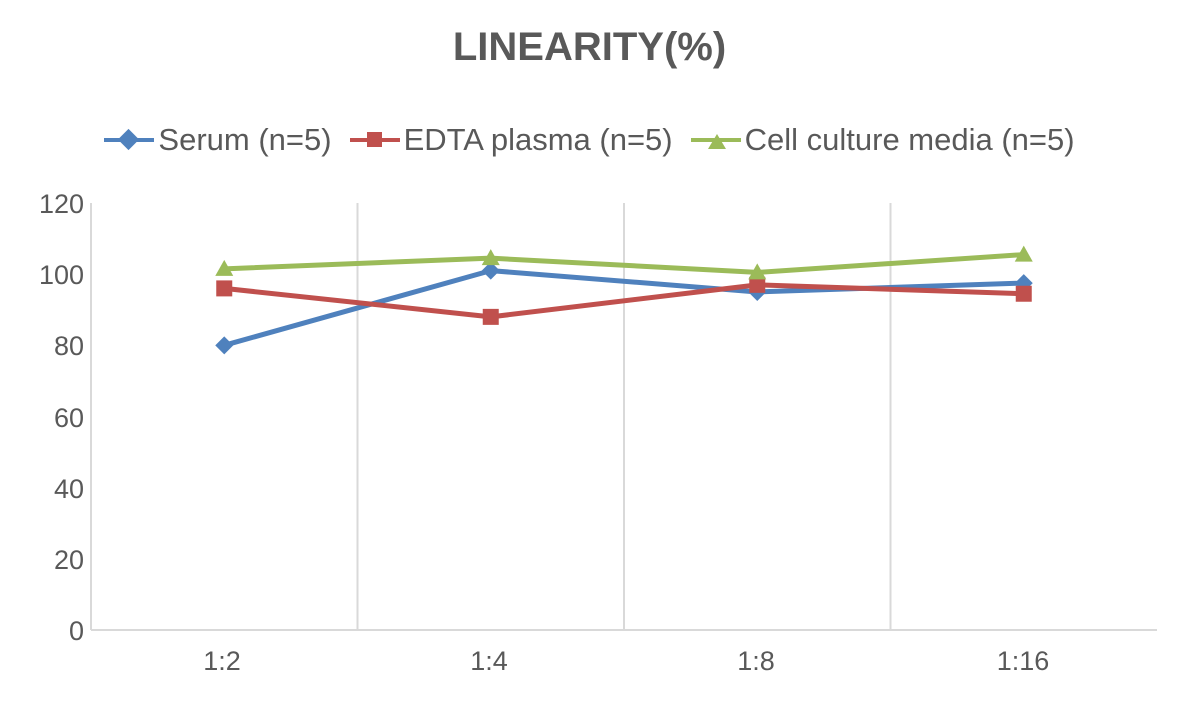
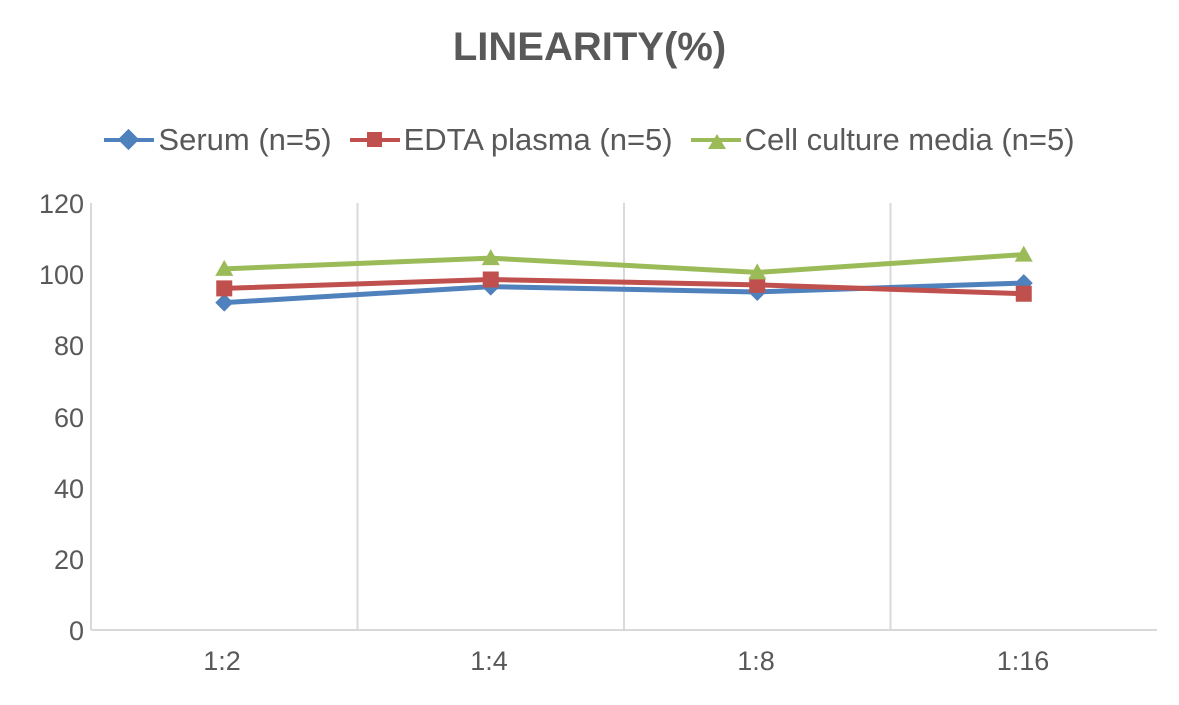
Serum (n=5)/1:2: 80 -> 92
Serum (n=5)/1:4: 101 -> 96
EDTA plasma (n=5)/1:4: 88 -> 98
